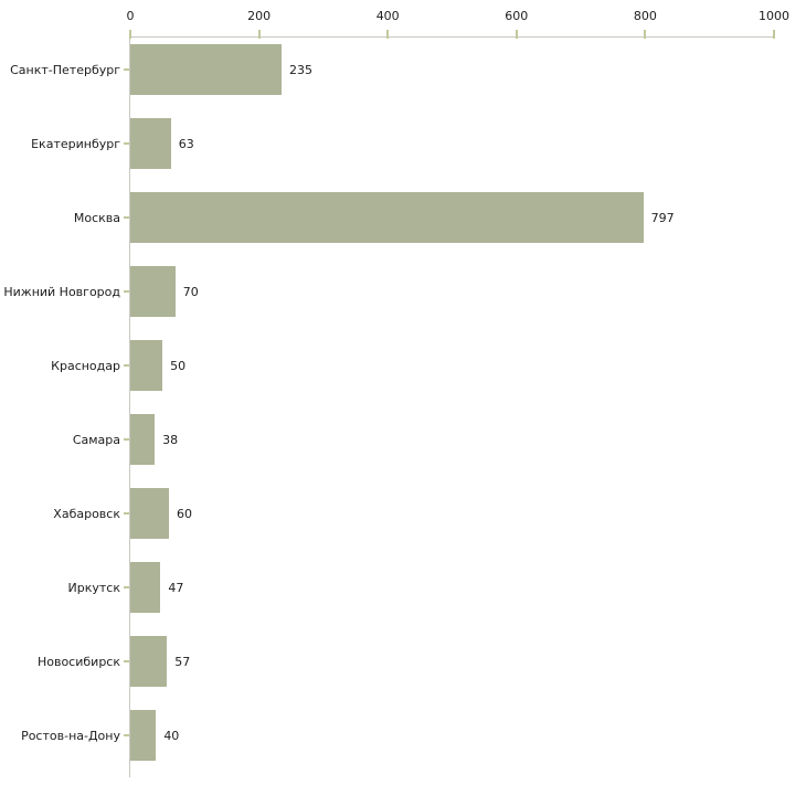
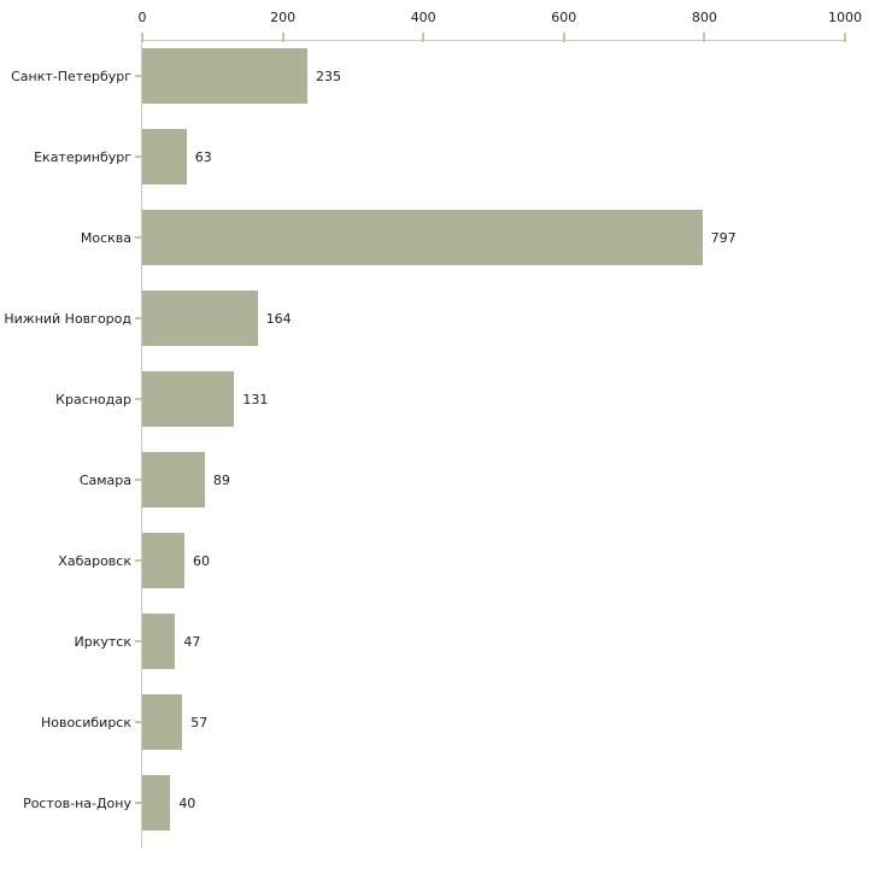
Нижний Новгород: 70 -> 164
Краснодар: 50 -> 131
Самара: 38 -> 89
